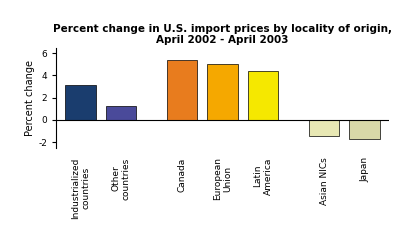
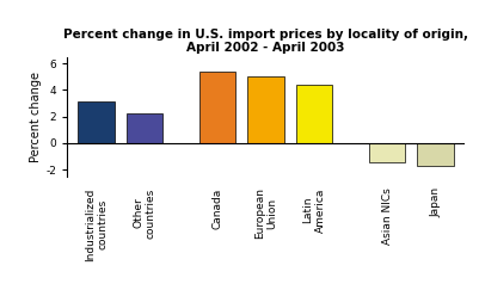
Other countries: 1.2 -> 2.2
